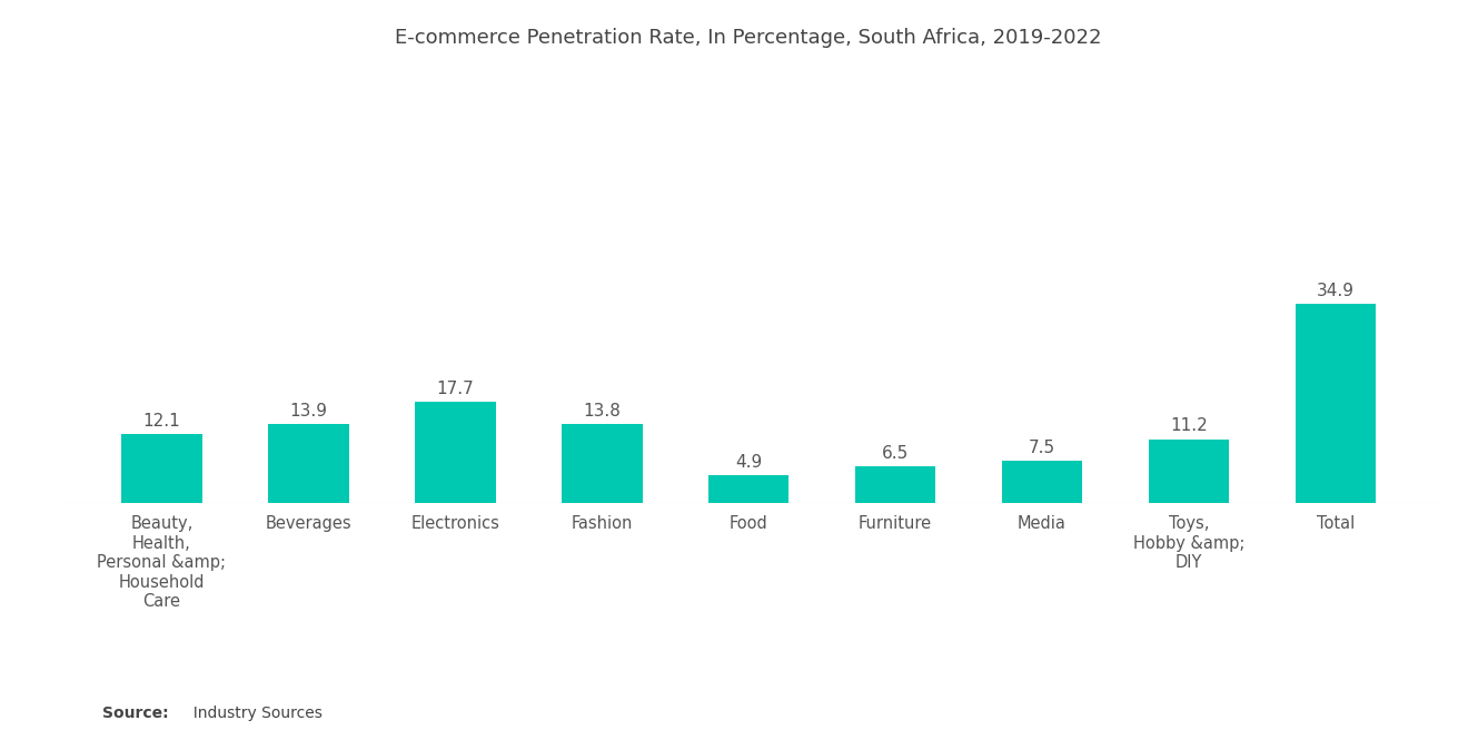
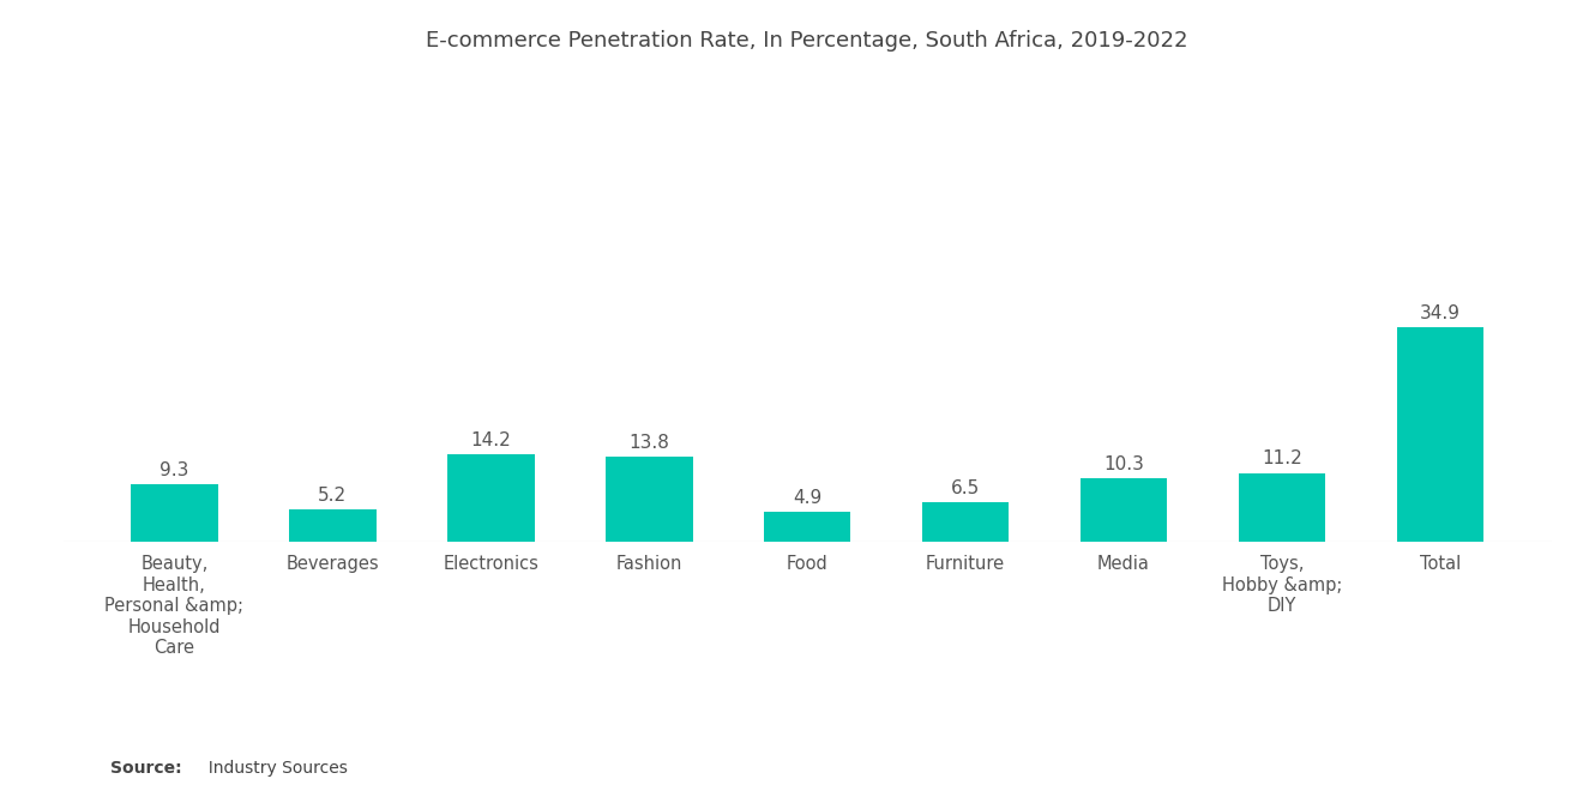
Beauty, Health, Personal &amp; Household Care: 12.1 -> 9.3
Beverages: 13.9 -> 5.2
Electronics: 17.7 -> 14.2
Media: 7.5 -> 10.3
